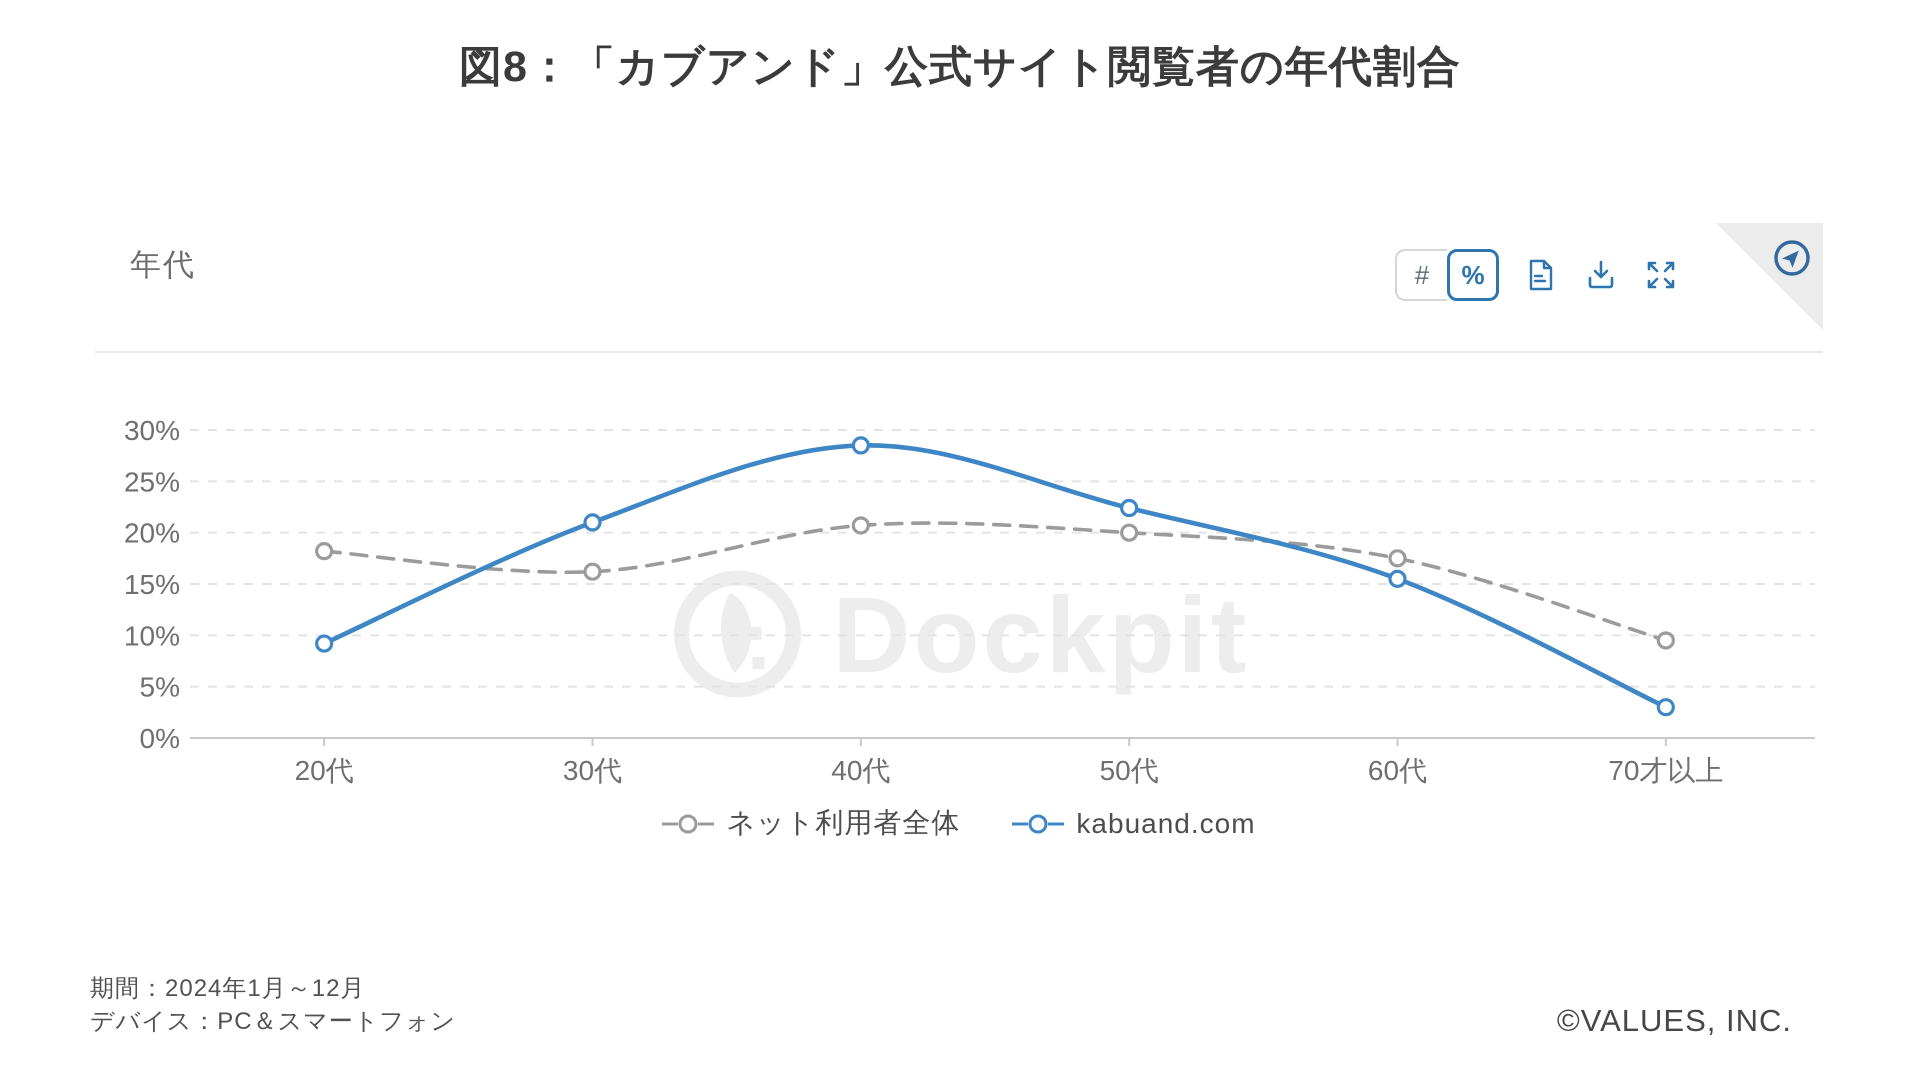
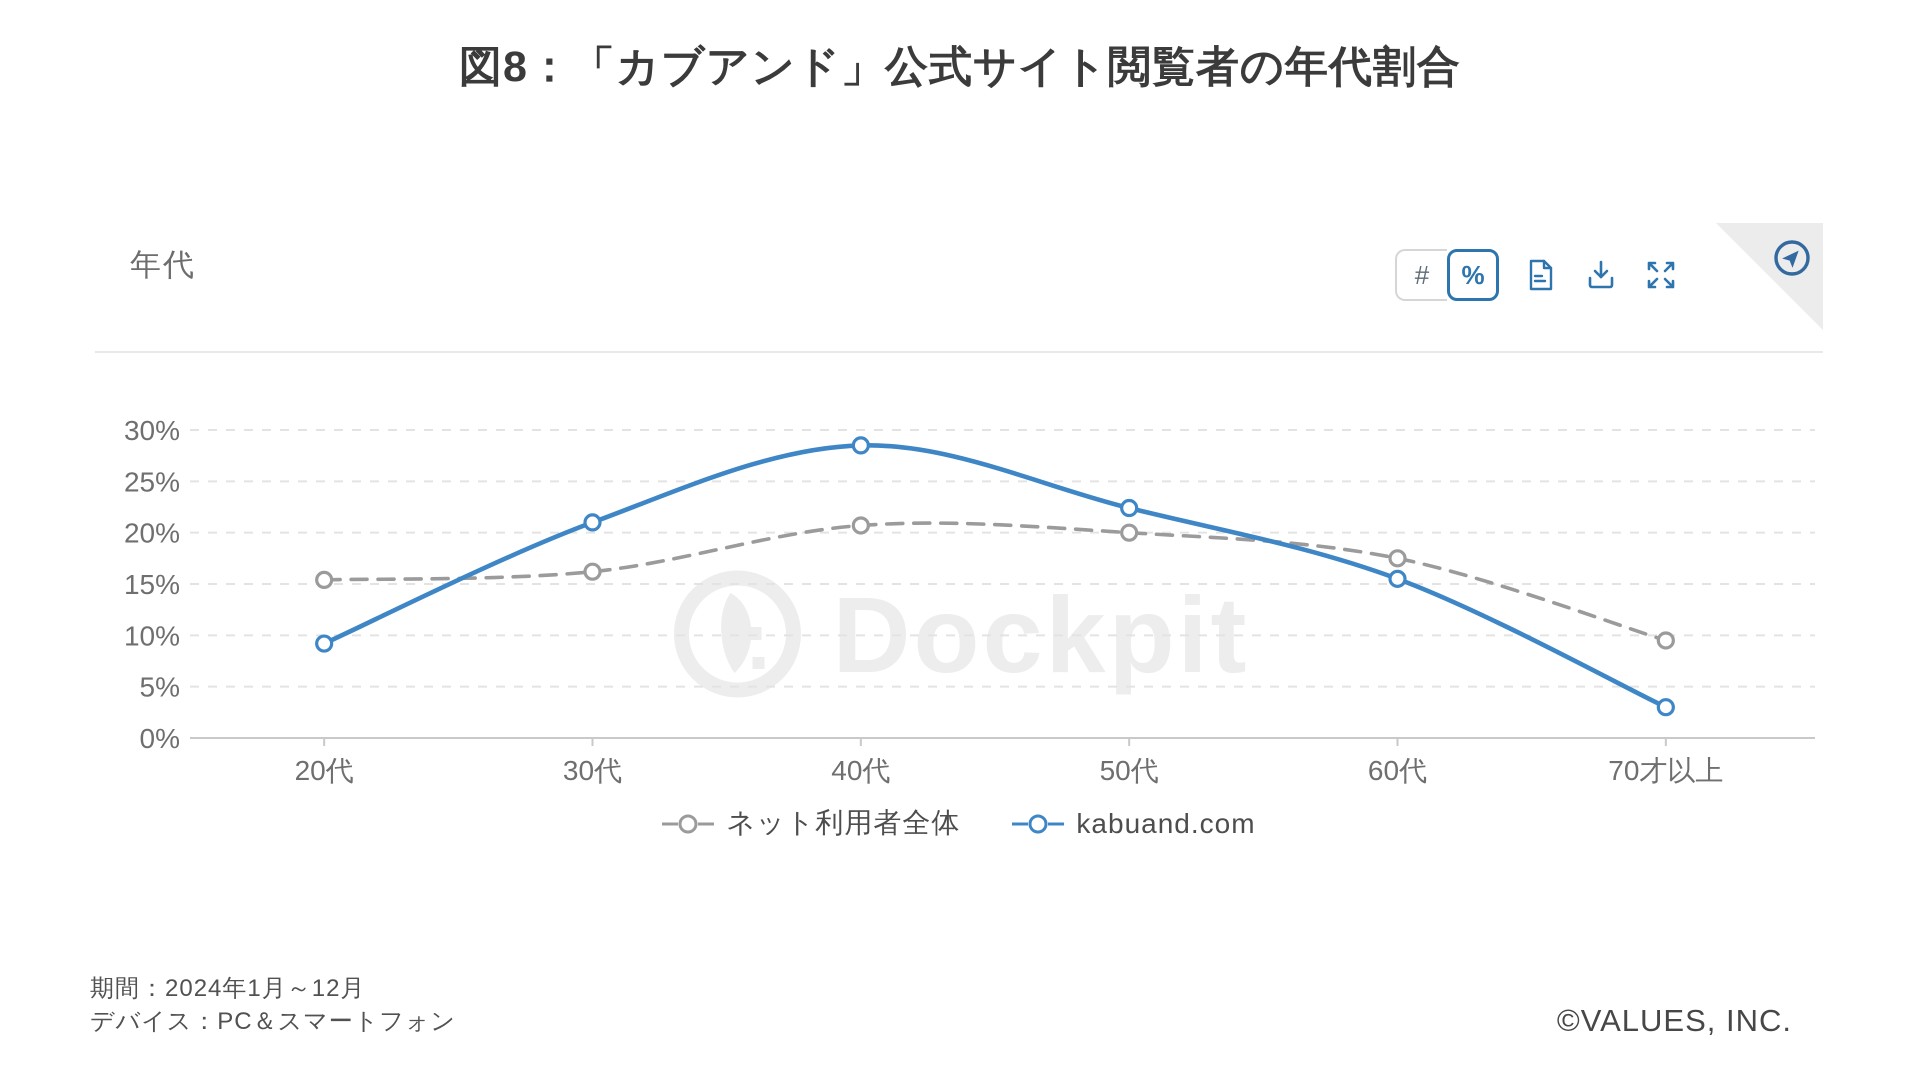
ネット利用者全体/20代: 18.2% -> 15.4%
